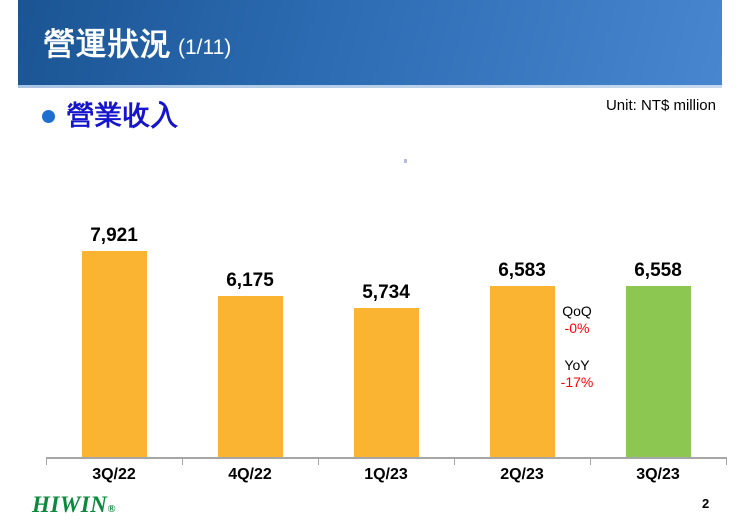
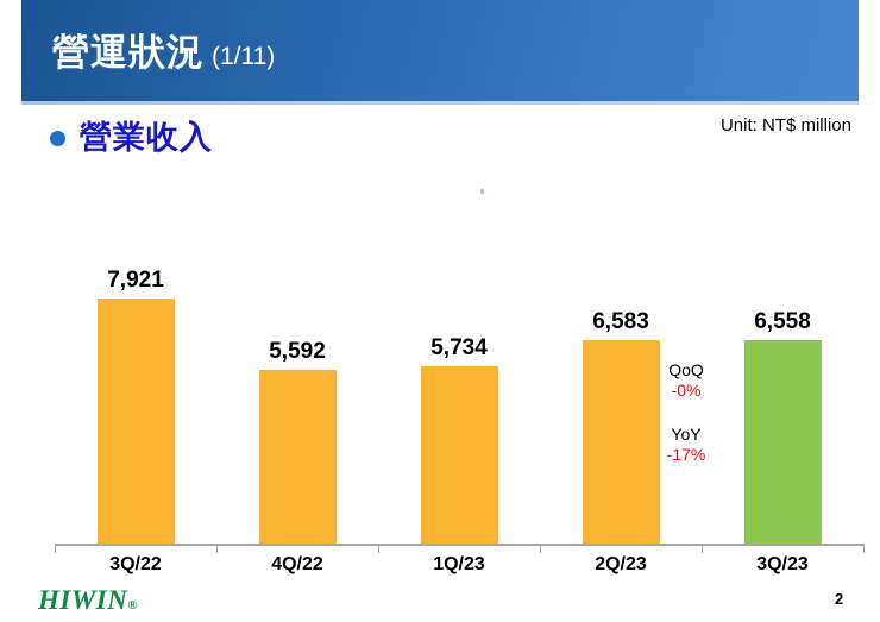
4Q/22: 6,175 -> 5,592
